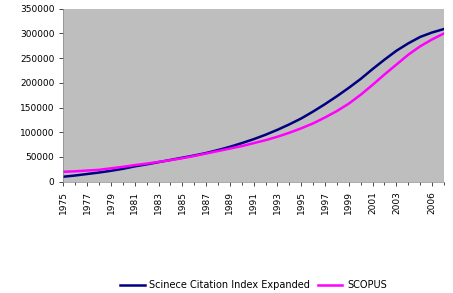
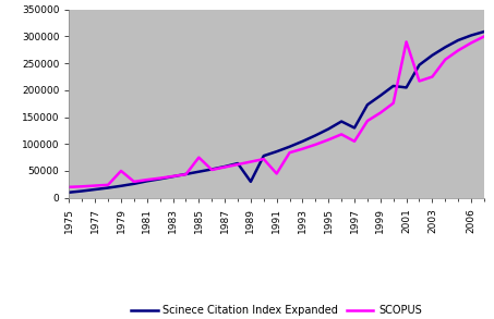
SCOPUS/1979: 27000 -> 50000
SCOPUS/1985: 48000 -> 75000
Scinece Citation Index Expanded/1989: 70000 -> 30000
SCOPUS/1991: 78000 -> 45000
Scinece Citation Index Expanded/1997: 157000 -> 130000
SCOPUS/1997: 130000 -> 105000
Scinece Citation Index Expanded/2001: 228000 -> 205000
SCOPUS/2001: 196000 -> 290000
SCOPUS/2003: 237000 -> 225000
